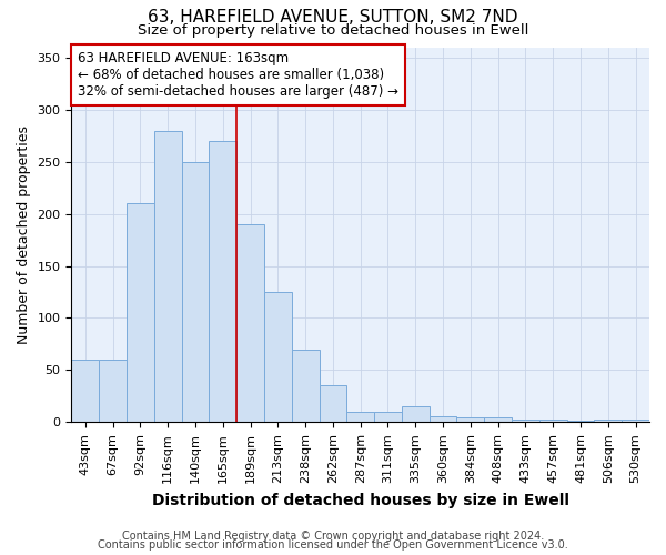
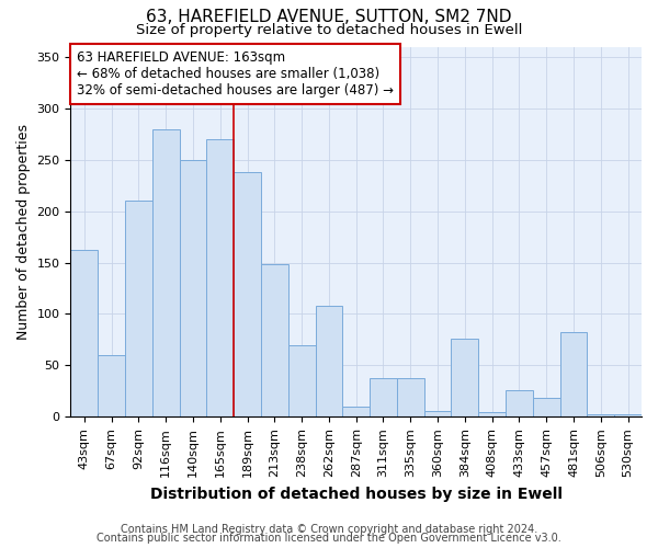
43sqm: 60 -> 162
189sqm: 190 -> 238
213sqm: 125 -> 148
262sqm: 35 -> 108
311sqm: 10 -> 38
335sqm: 15 -> 38
384sqm: 5 -> 76
433sqm: 2 -> 26
457sqm: 3 -> 18
481sqm: 1 -> 82
